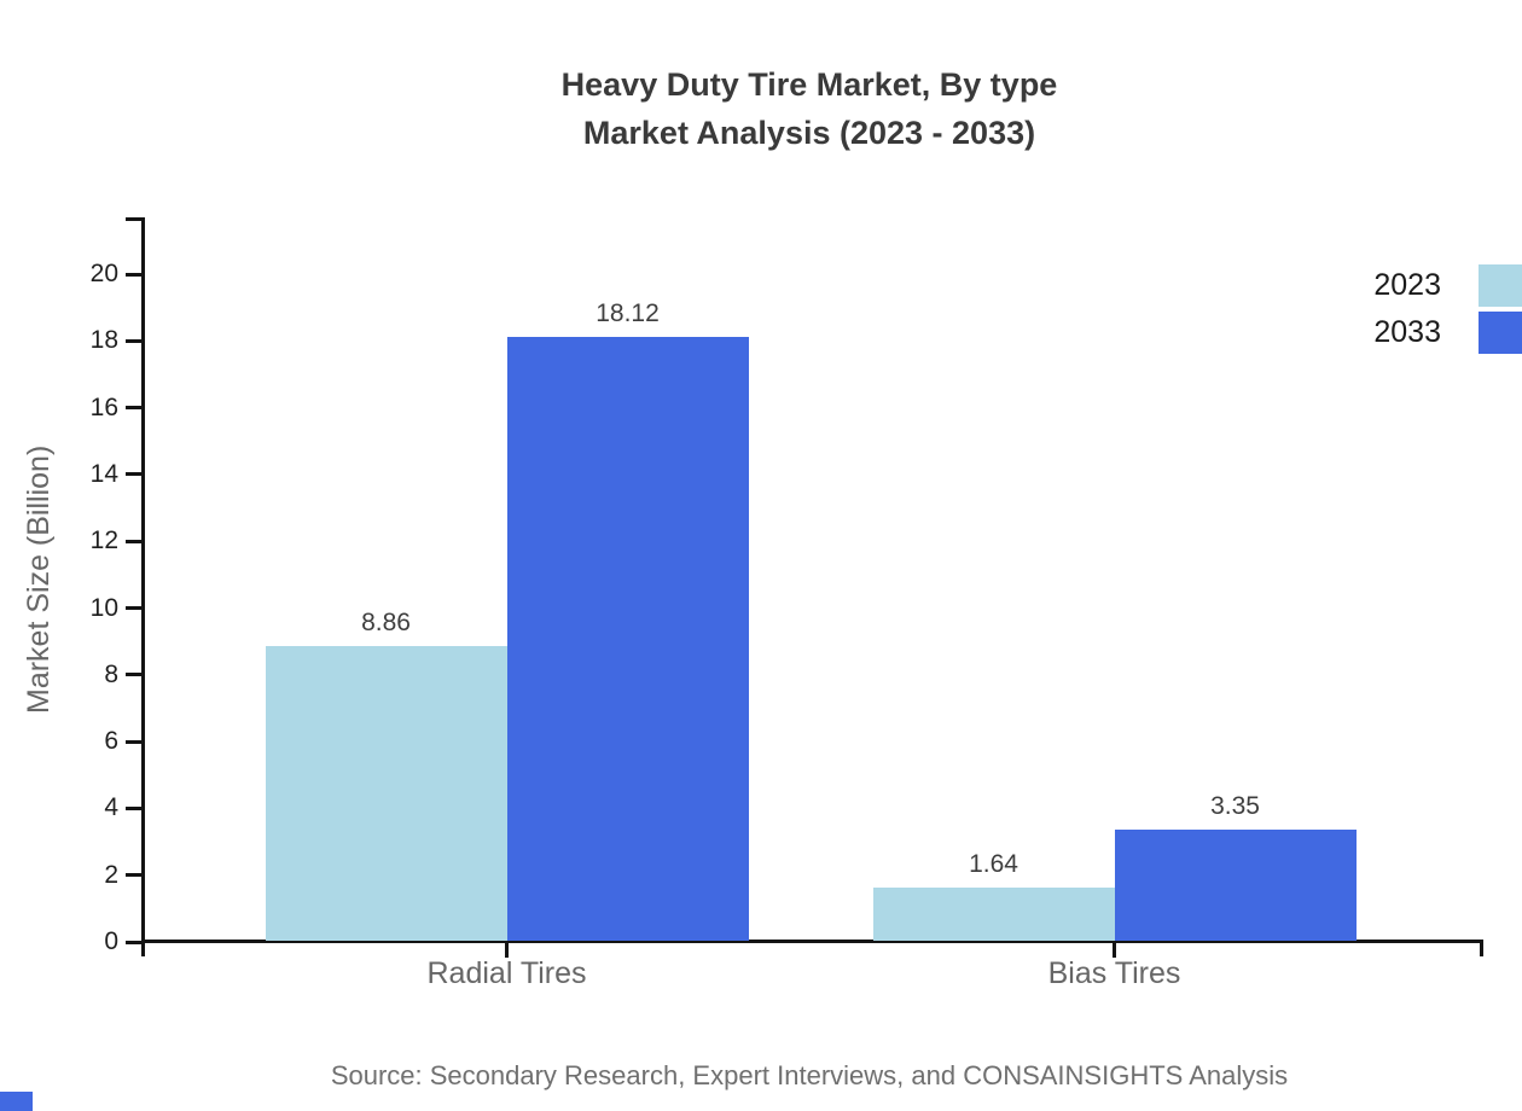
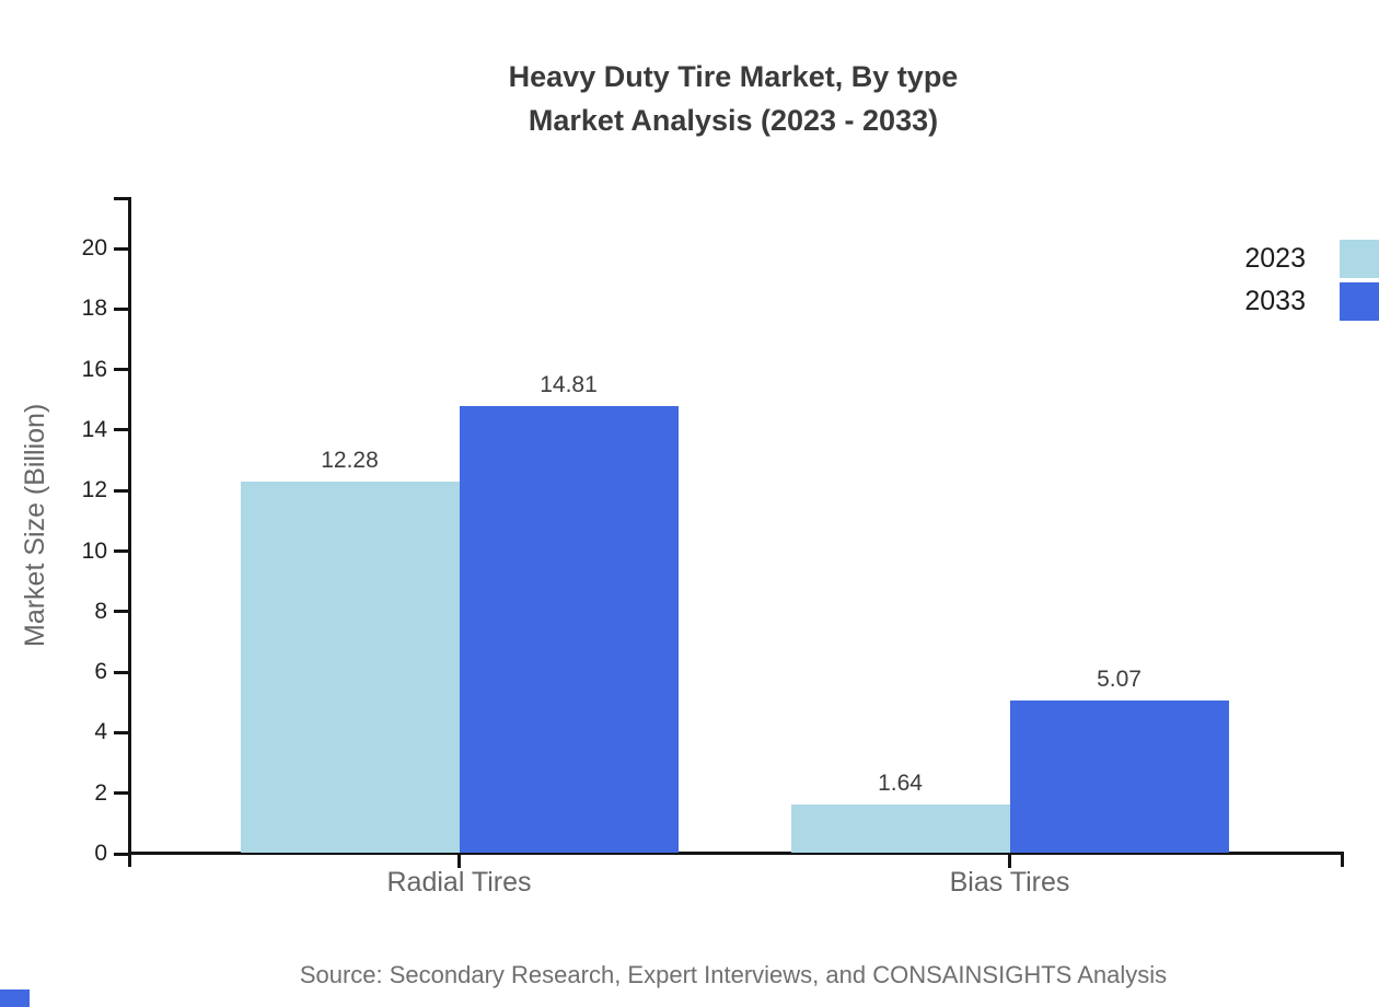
2023/Radial Tires: 8.86 -> 12.28
2033/Radial Tires: 18.12 -> 14.81
2033/Bias Tires: 3.35 -> 5.07
